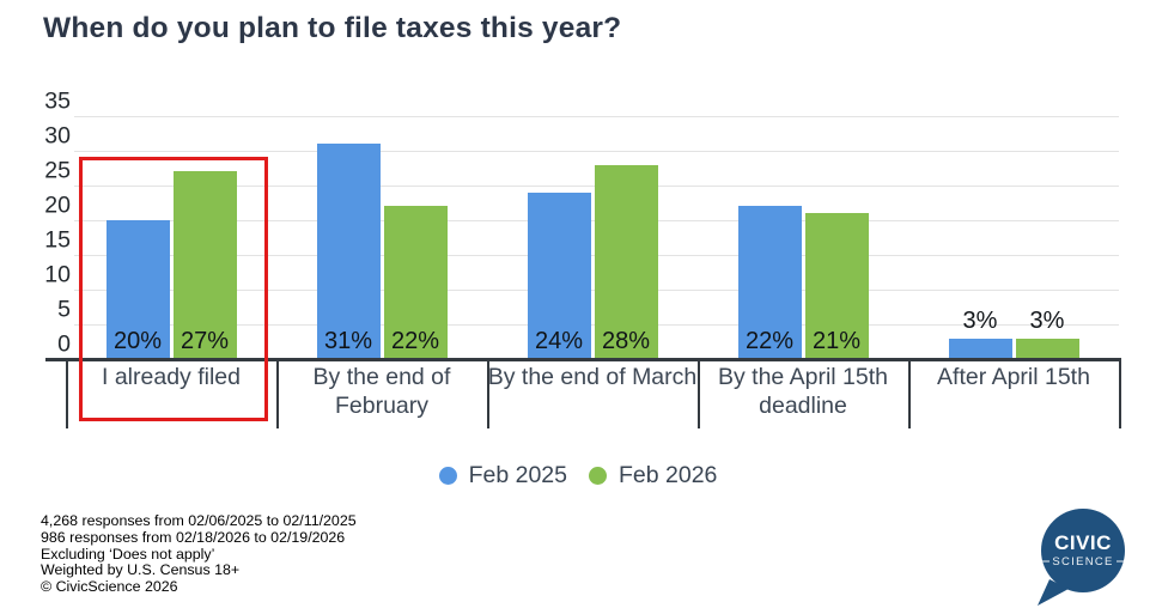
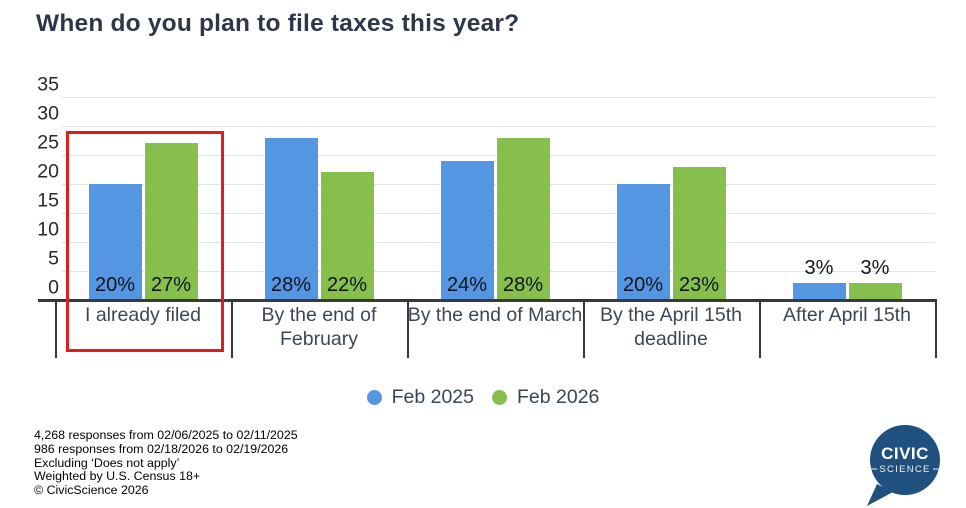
Feb 2025/By the end of February: 31% -> 28%
Feb 2025/By the April 15th deadline: 22% -> 20%
Feb 2026/By the April 15th deadline: 21% -> 23%
